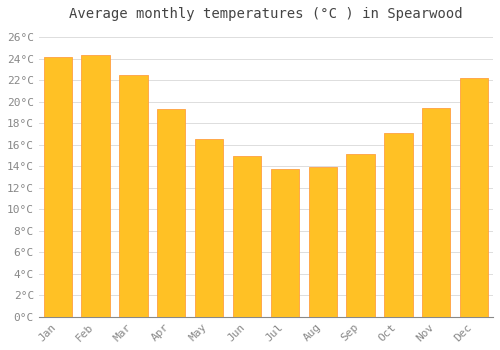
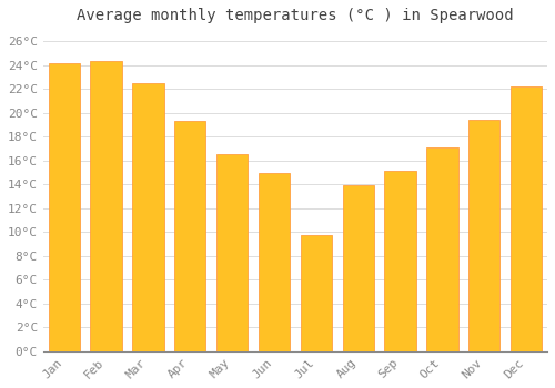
Jul: 13.7°C -> 9.7°C
